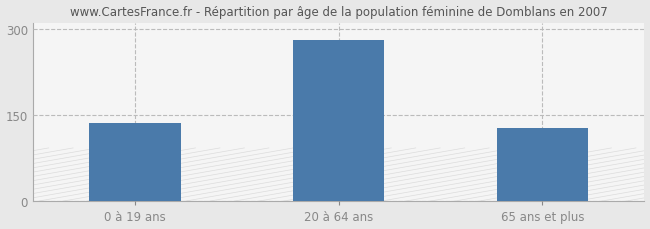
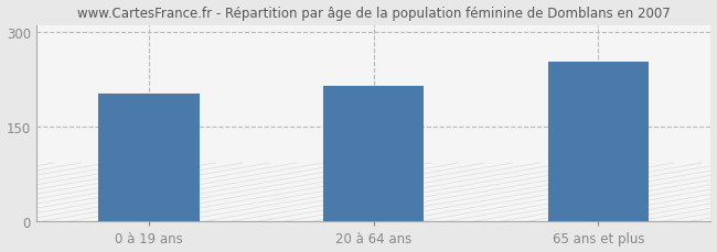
0 à 19 ans: 136 -> 202
20 à 64 ans: 281 -> 214
65 ans et plus: 128 -> 252
